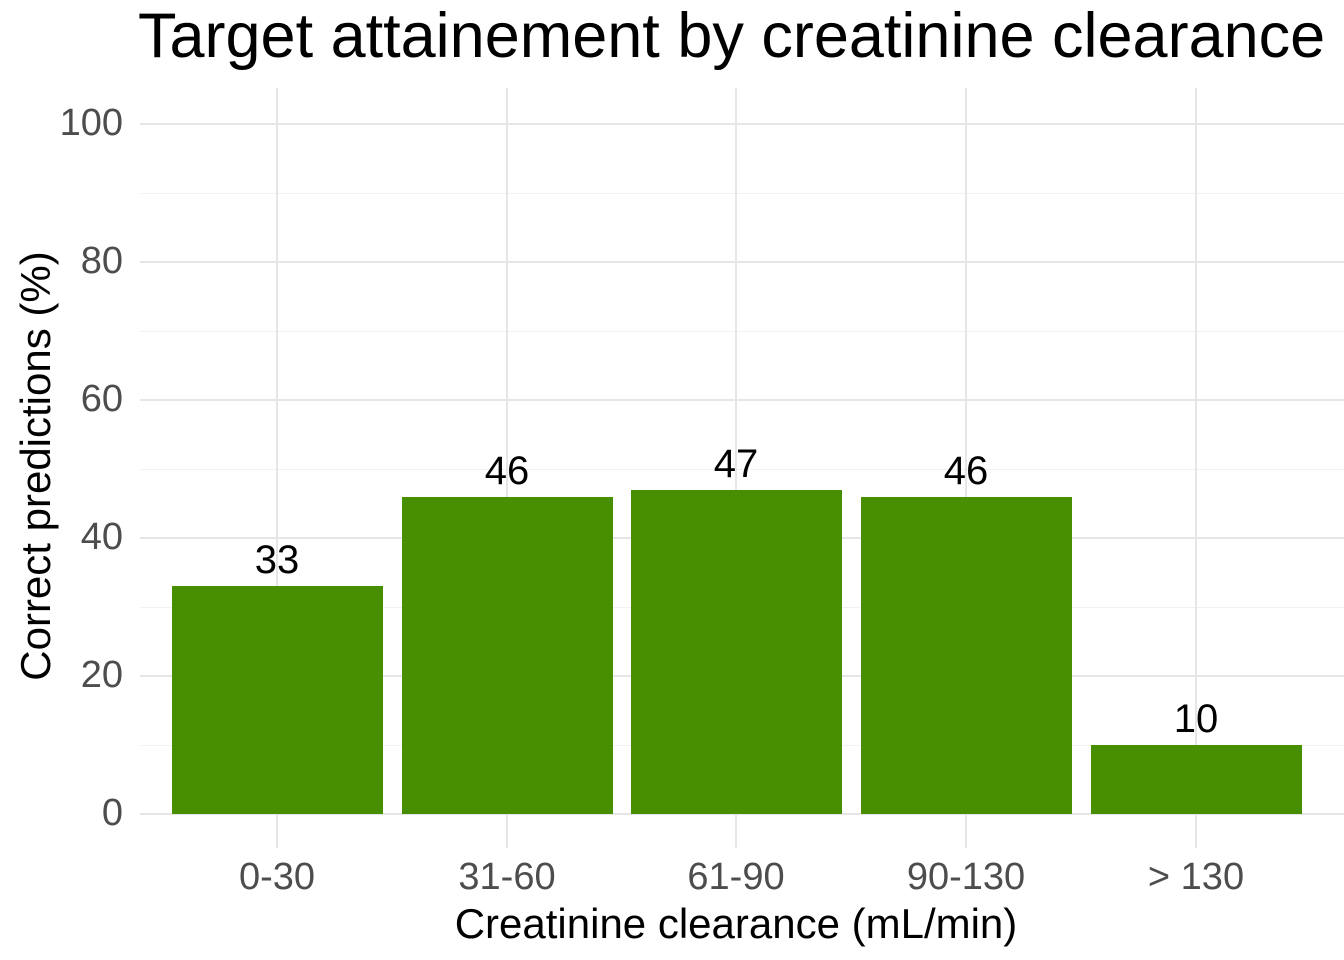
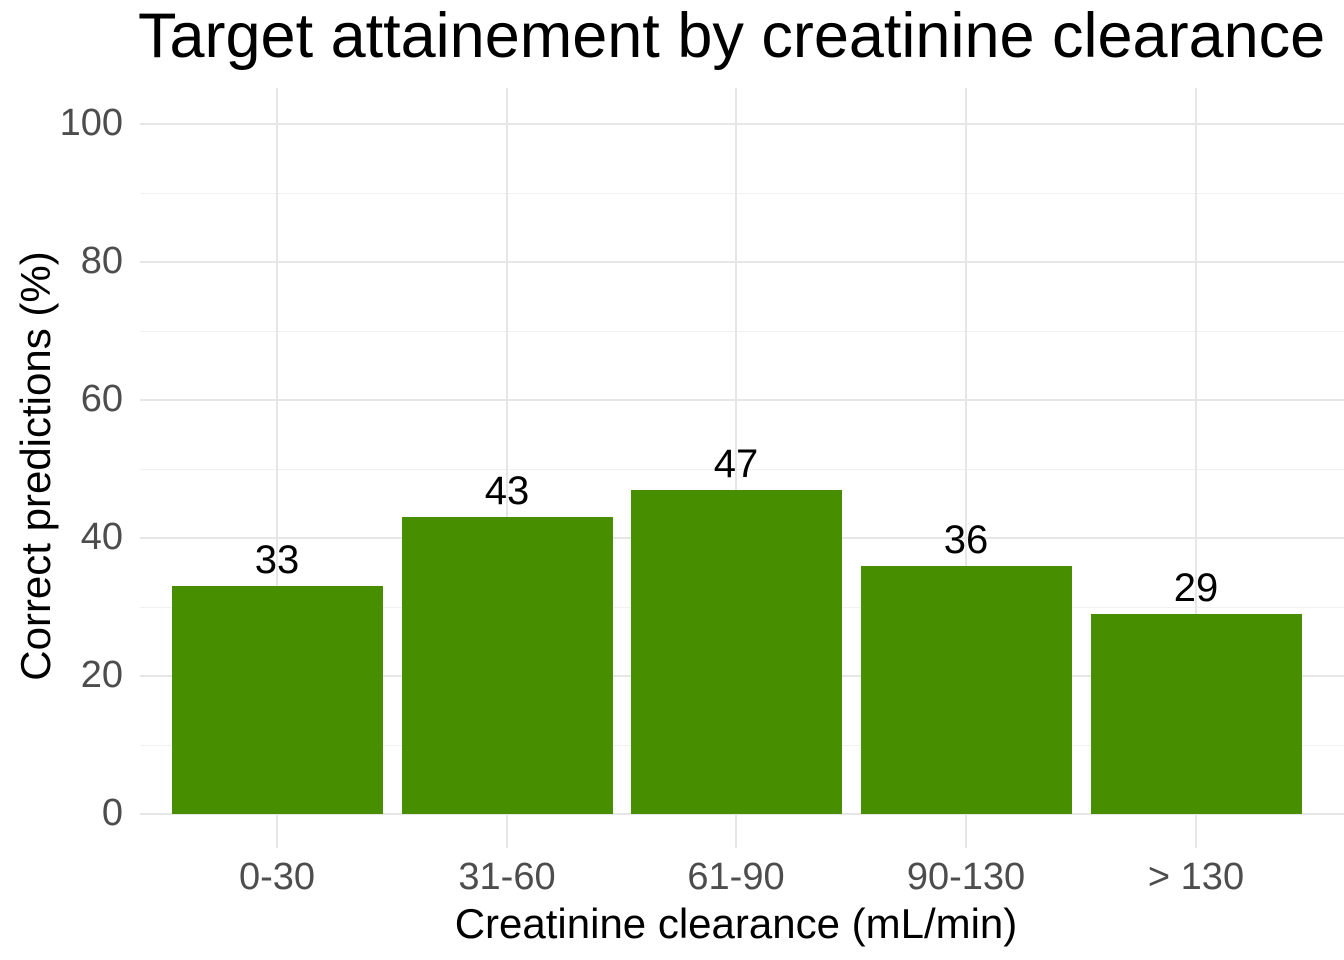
31-60: 46 -> 43
90-130: 46 -> 36
> 130: 10 -> 29
